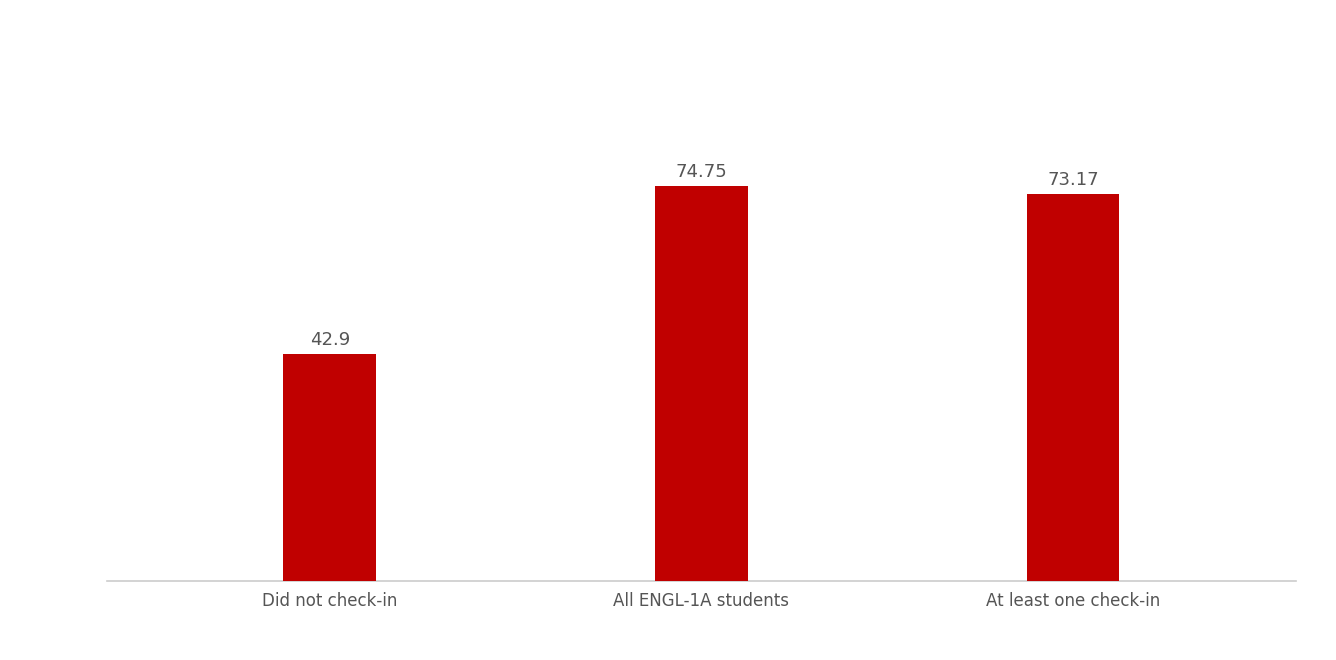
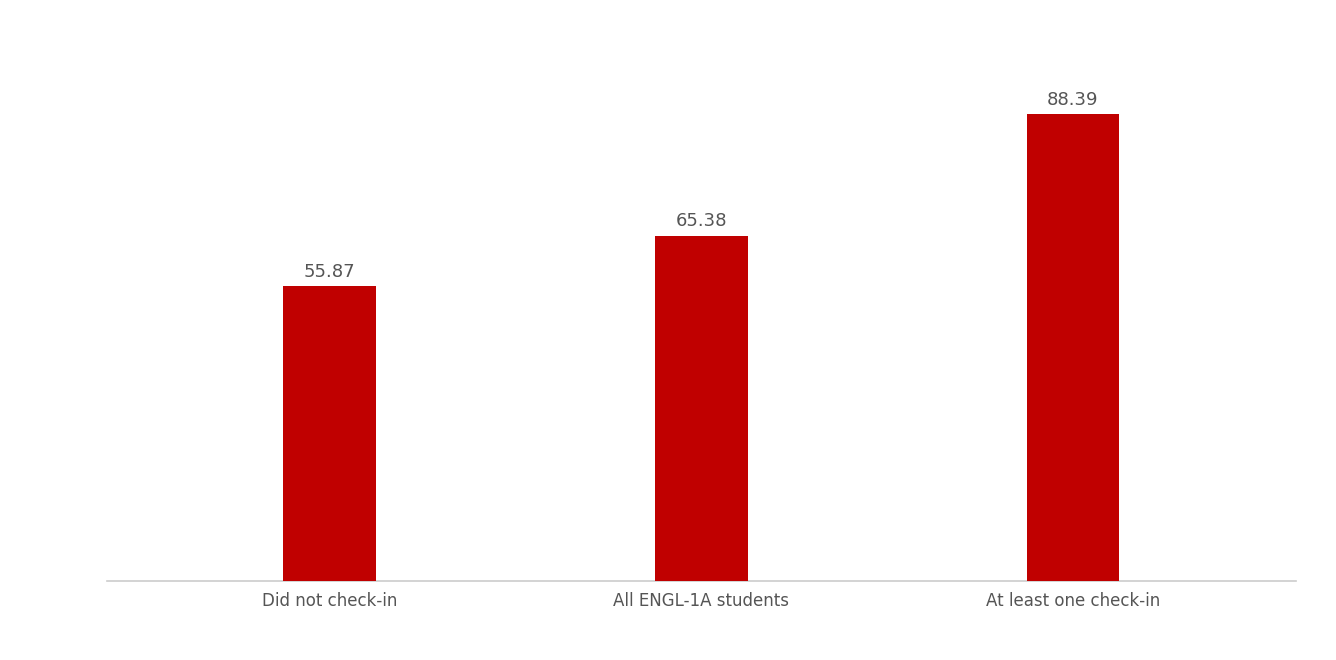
Did not check-in: 42.9 -> 55.87
All ENGL-1A students: 74.75 -> 65.38
At least one check-in: 73.17 -> 88.39
